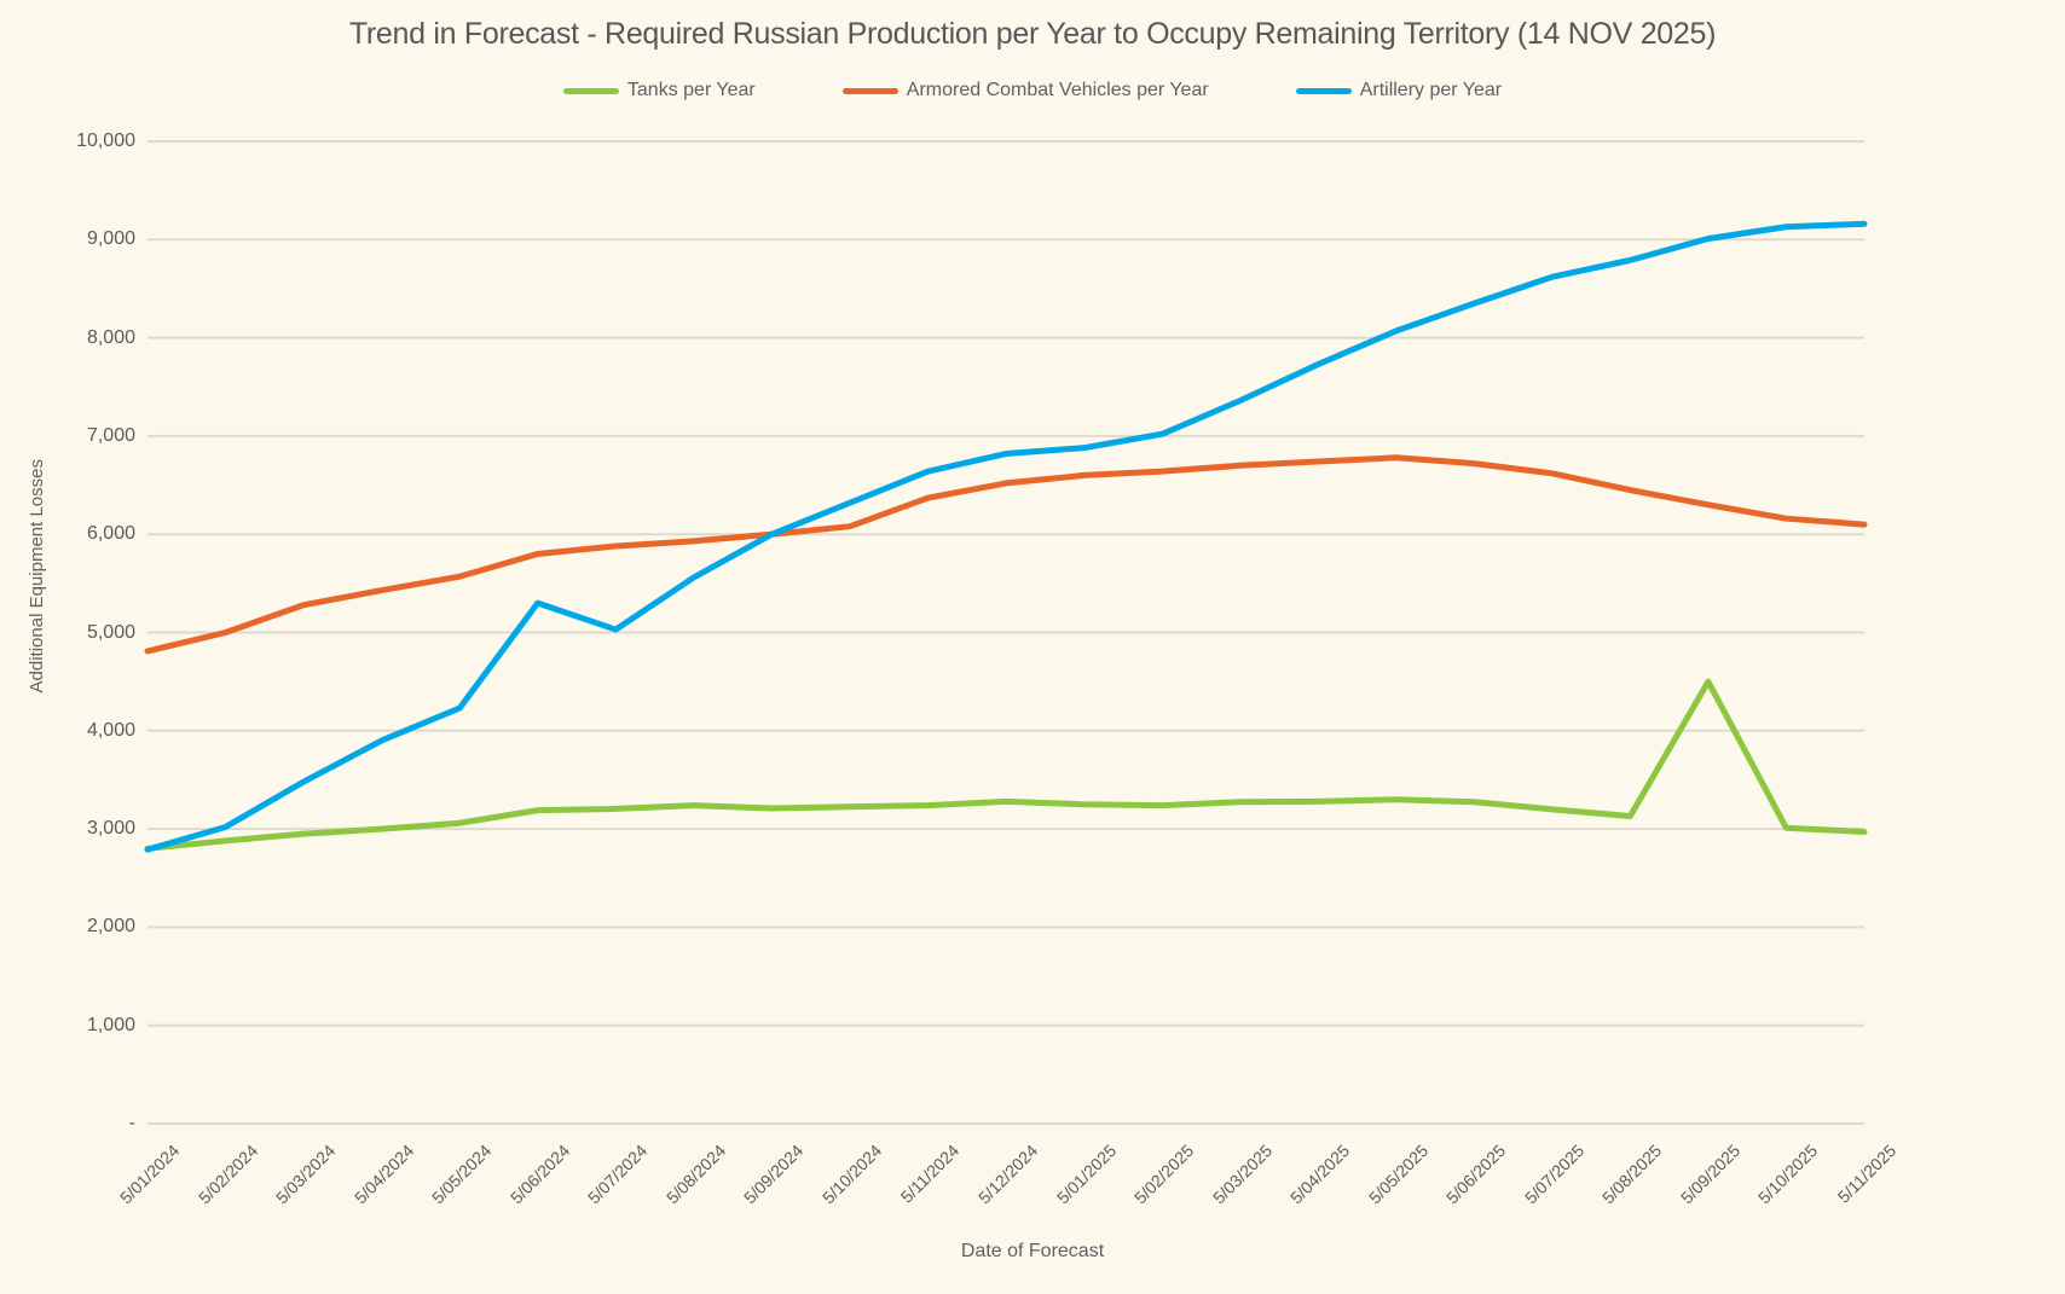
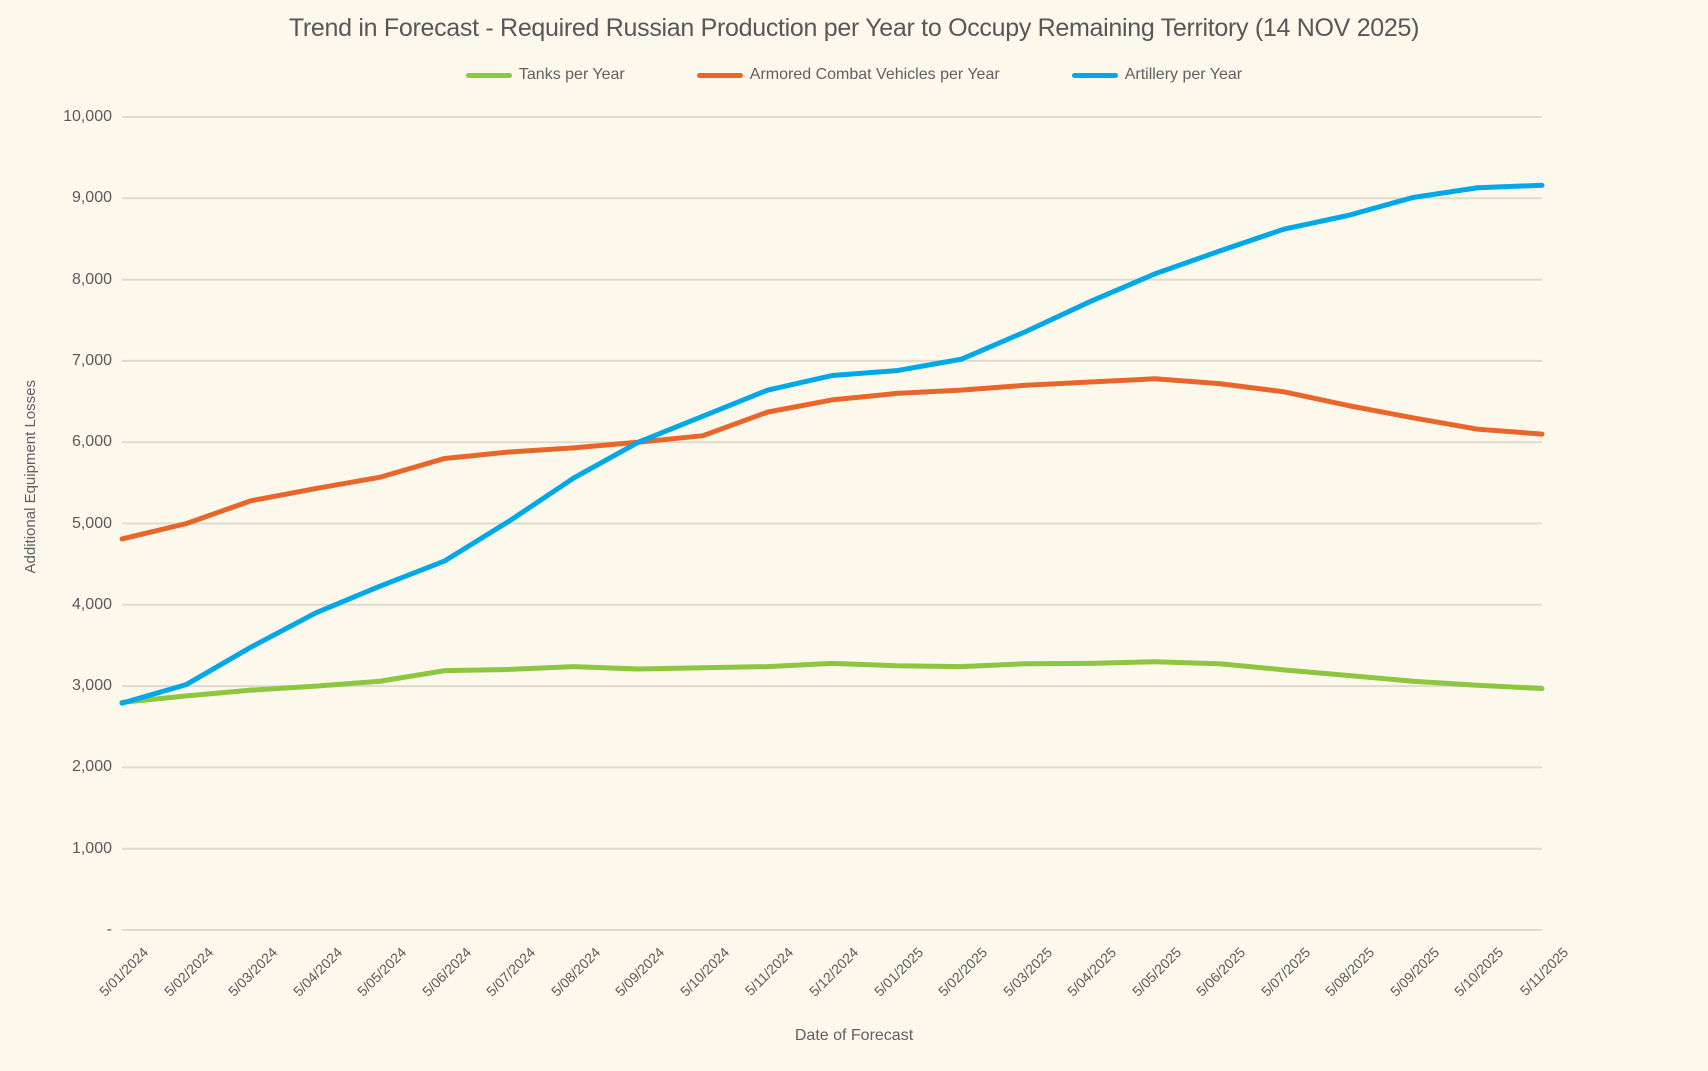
Artillery per Year/5/06/2024: 5300 -> 4500
Tanks per Year/5/09/2025: 4500 -> 3100
